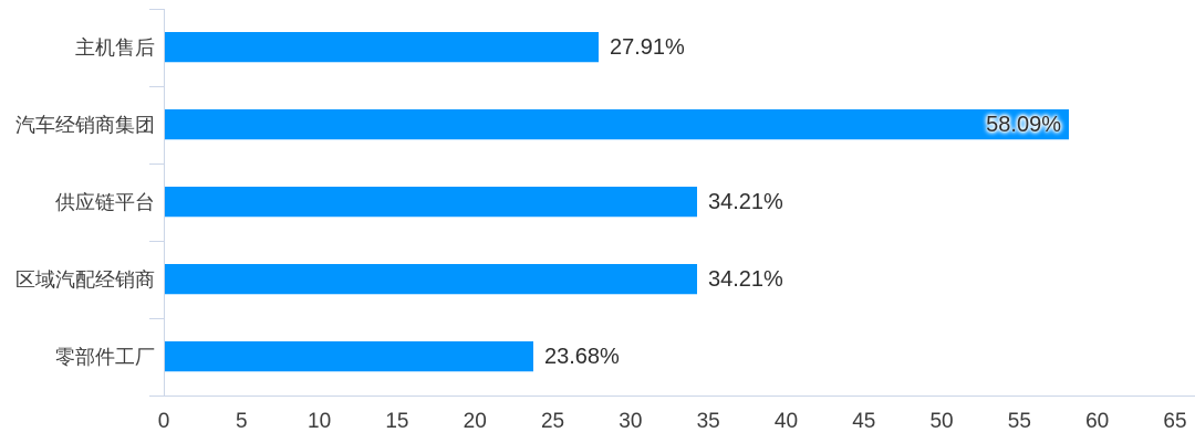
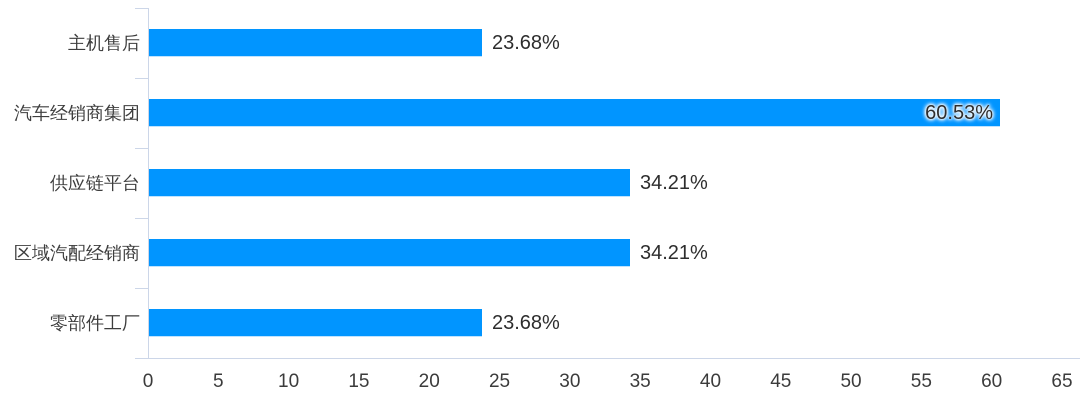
主机售后: 27.91% -> 23.68%
汽车经销商集团: 58.09% -> 60.53%
